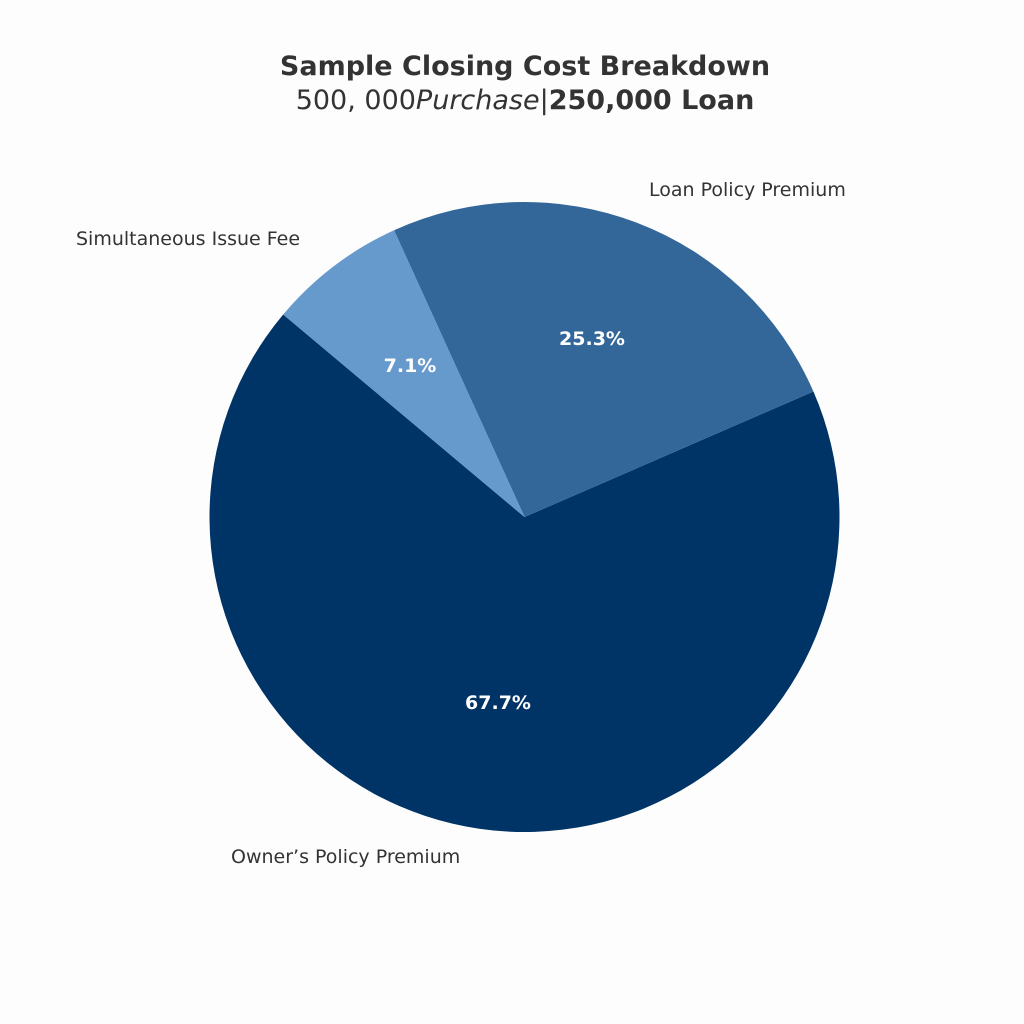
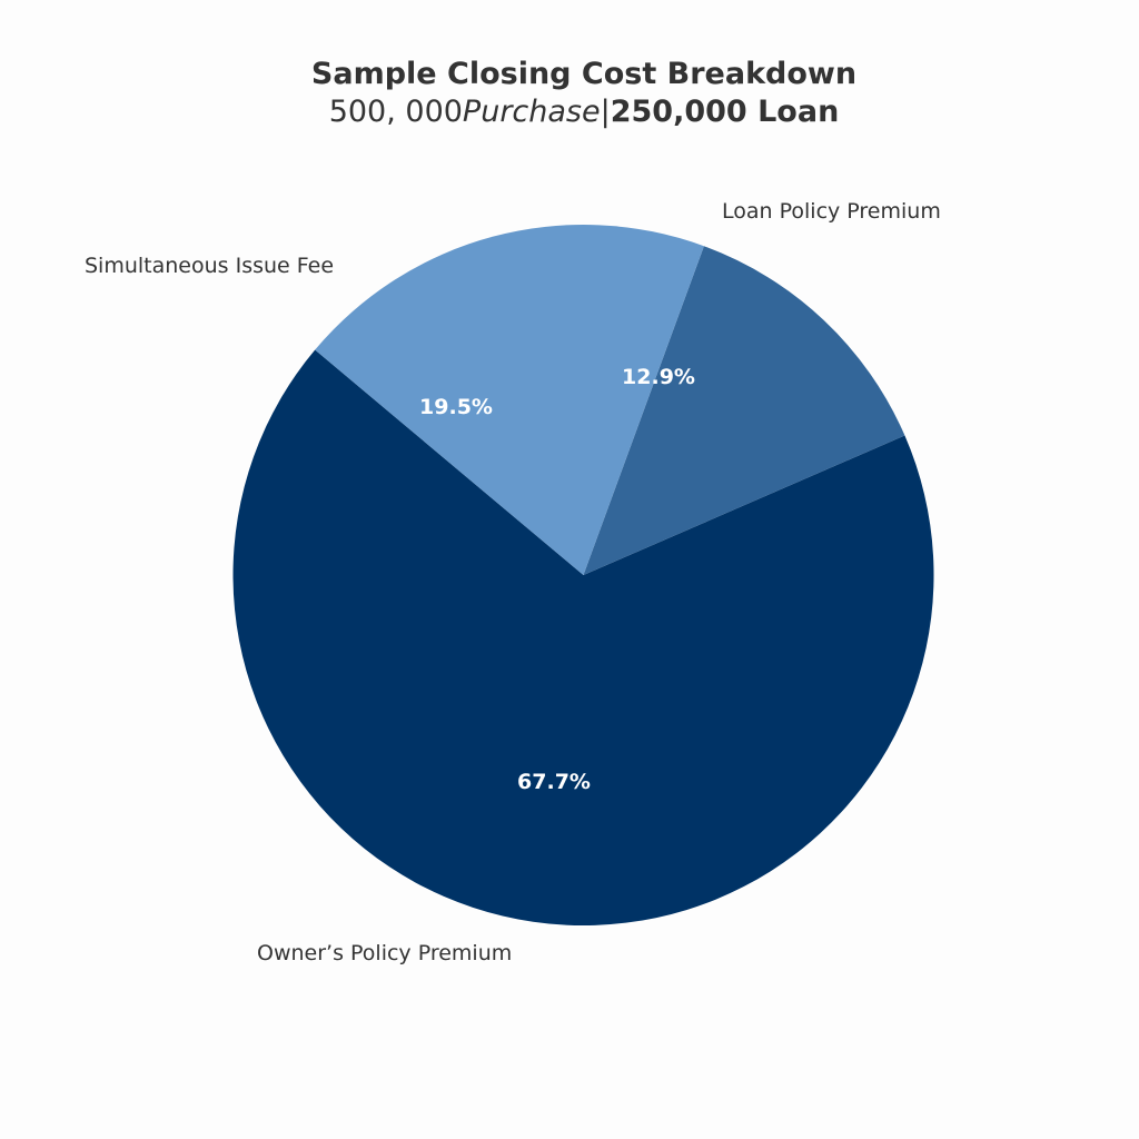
Loan Policy Premium: 25.3% -> 12.9%
Simultaneous Issue Fee: 7.1% -> 19.5%
